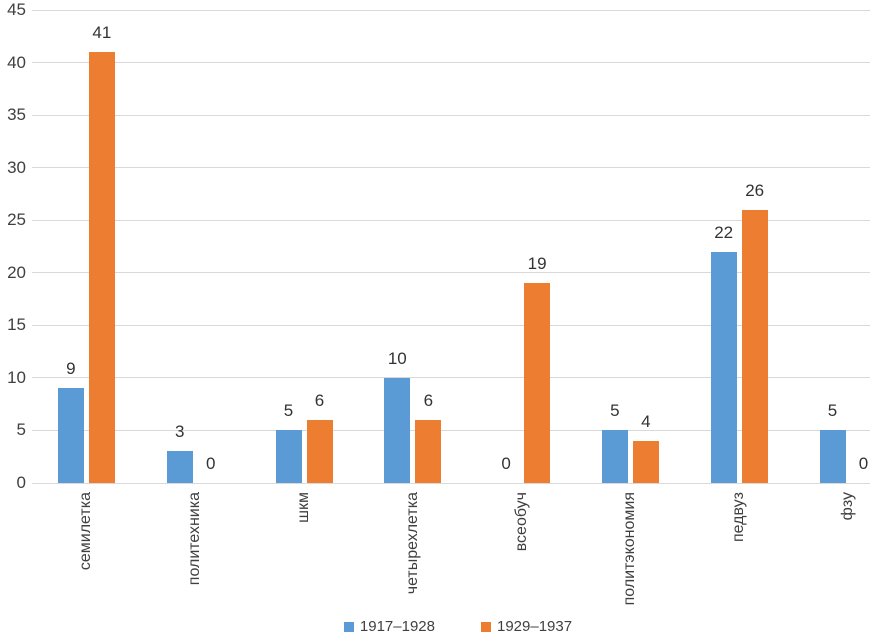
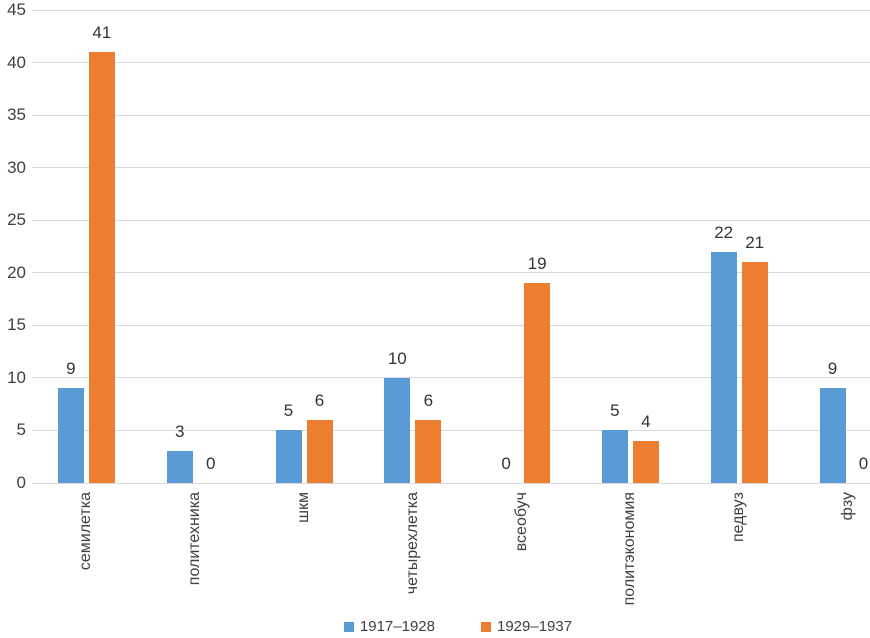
1929–1937/педвуз: 26 -> 21
1917–1928/фзу: 5 -> 9
